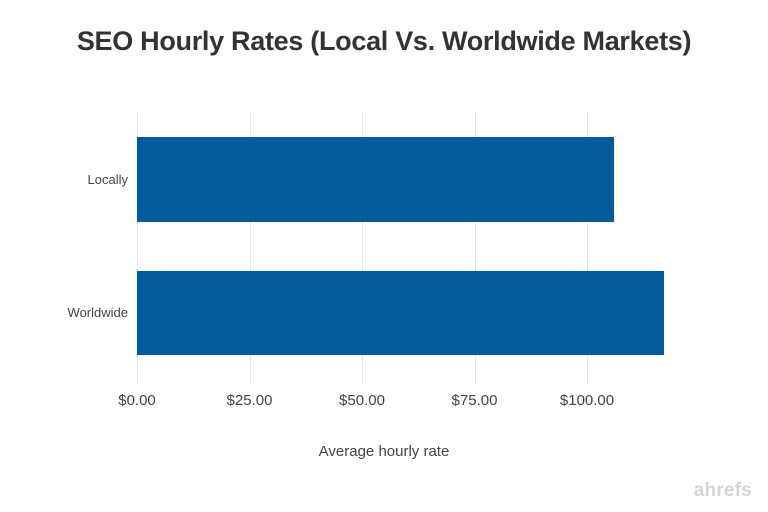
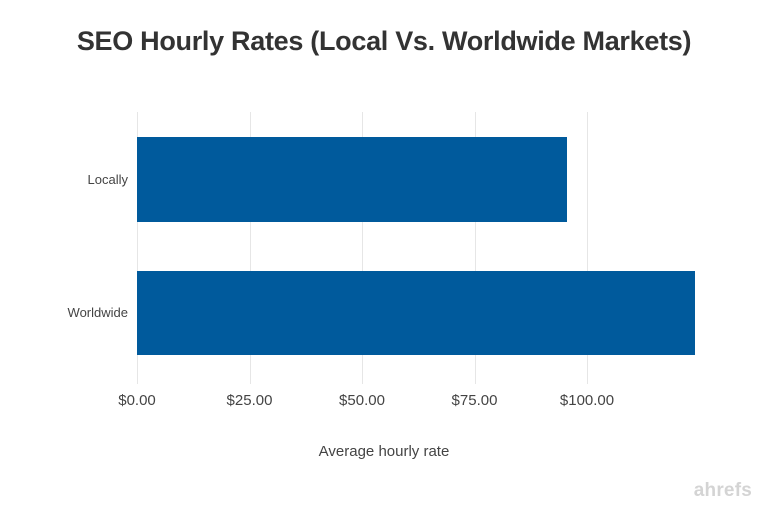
Locally: $106 -> $96
Worldwide: $117 -> $124
